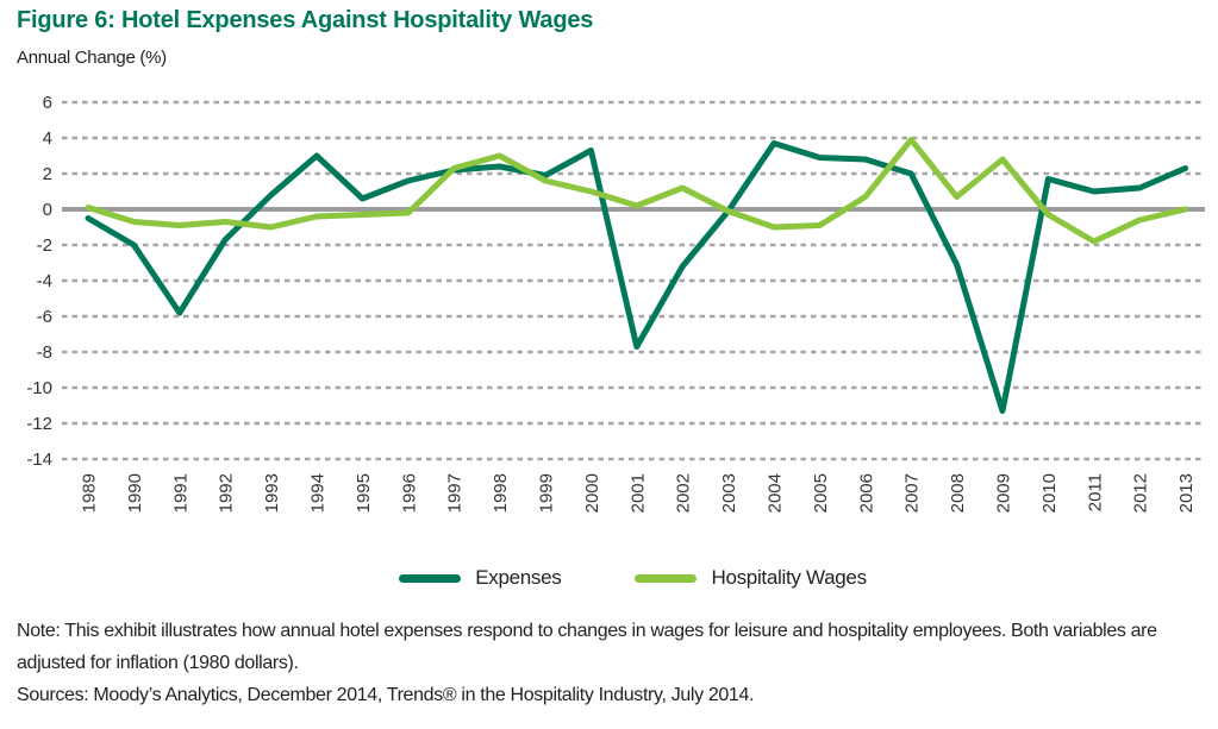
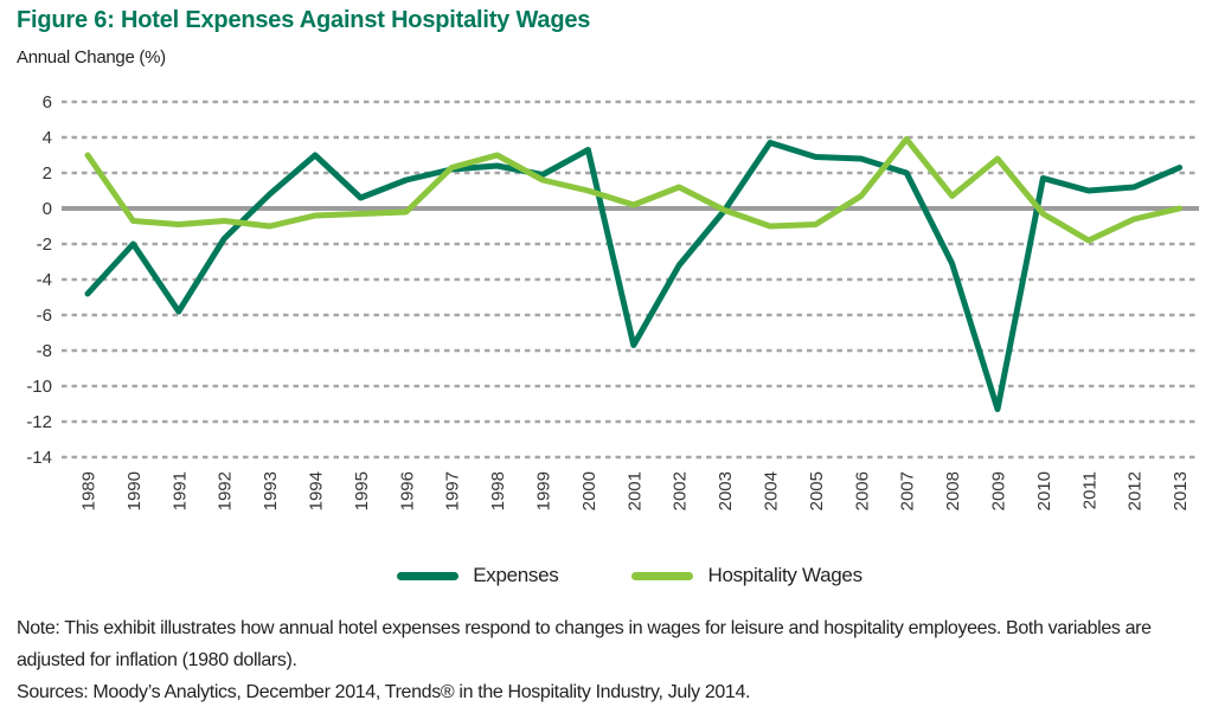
Expenses/1989: -0.5 -> -4.8
Hospitality Wages/1989: 0.1 -> 3.0
